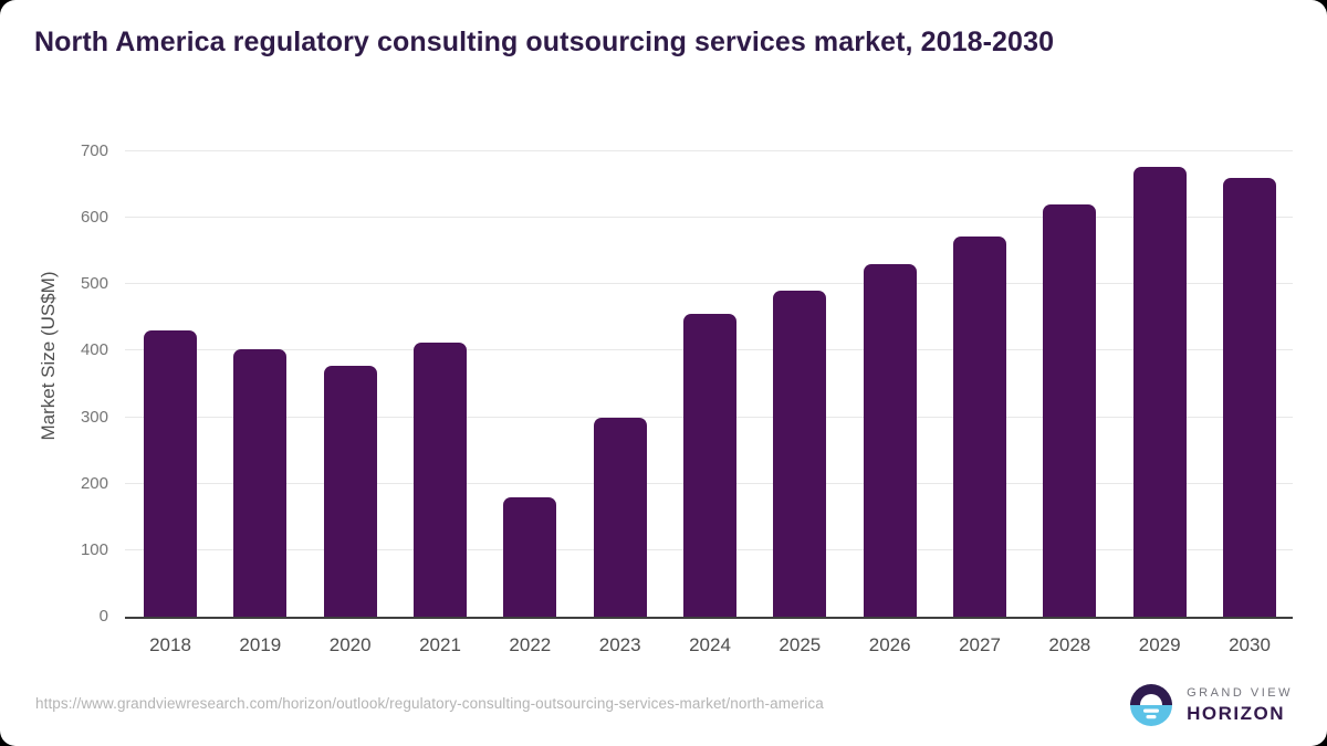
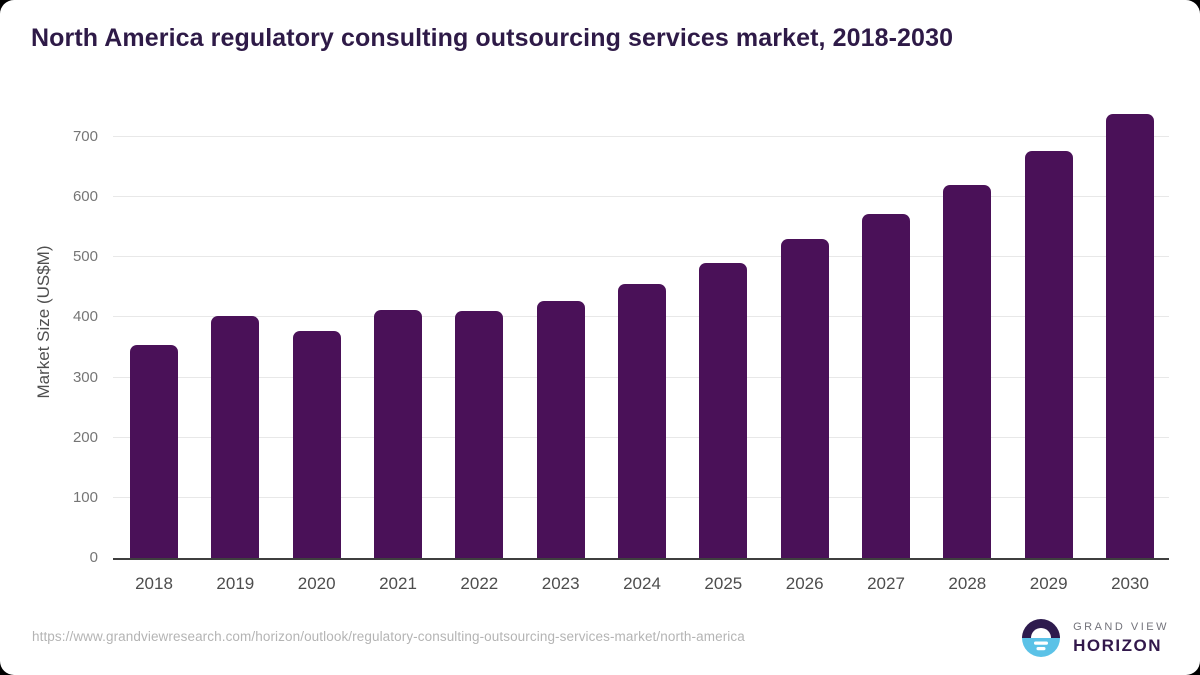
2018: 430 -> 360
2022: 180 -> 410
2023: 300 -> 430
2030: 660 -> 740
